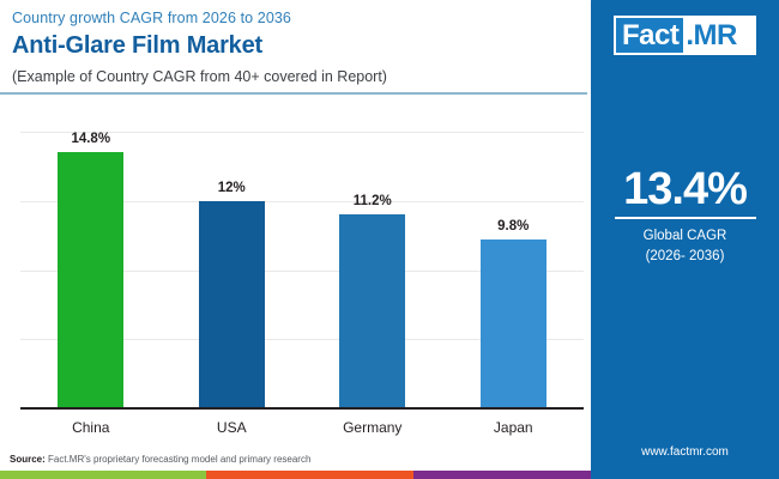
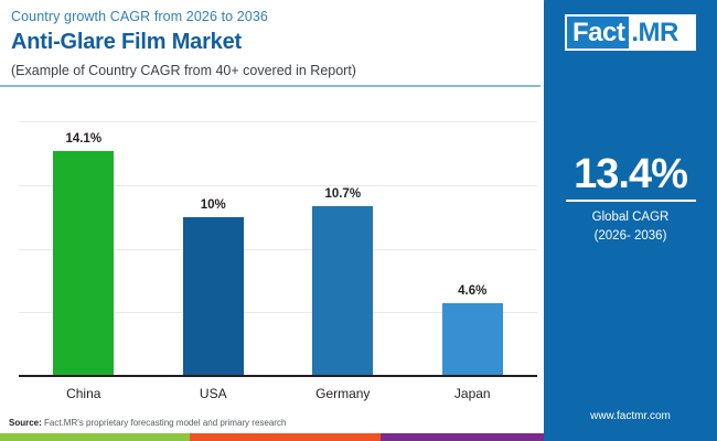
China: 14.8% -> 14.1%
USA: 12% -> 10%
Germany: 11.2% -> 10.7%
Japan: 9.8% -> 4.6%
